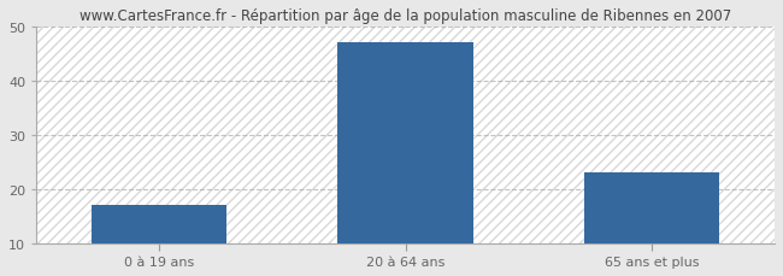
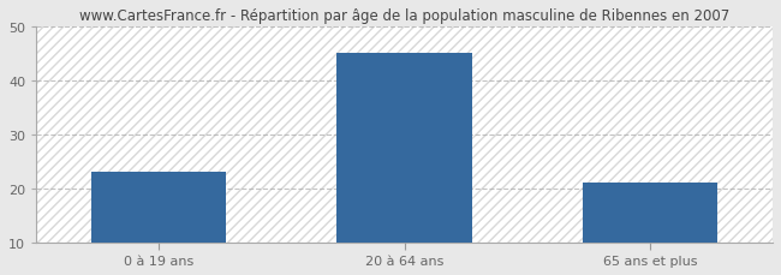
0 à 19 ans: 17 -> 23
20 à 64 ans: 47 -> 45
65 ans et plus: 23 -> 21
